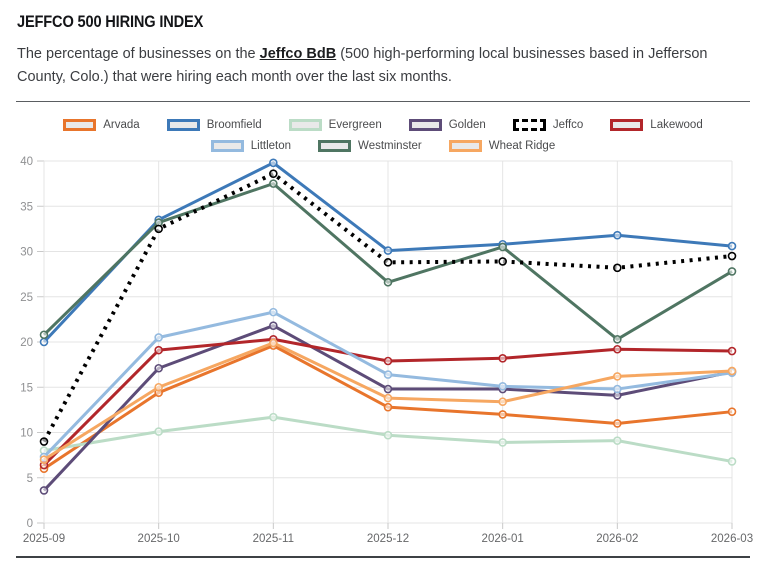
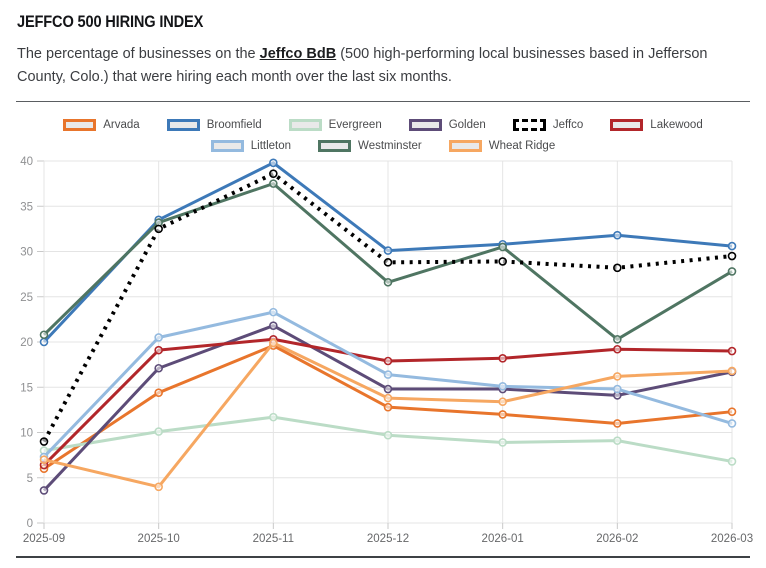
Wheat Ridge/2025-10: 15 -> 4
Littleton/2026-03: 17 -> 11
